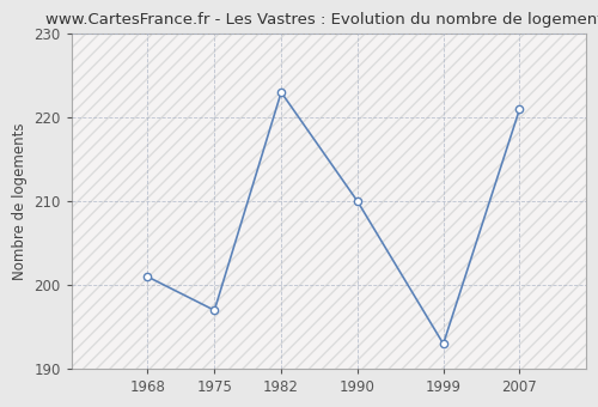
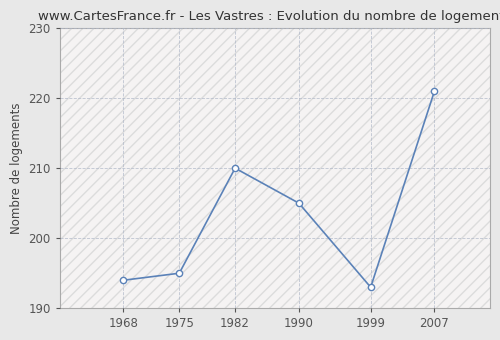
1968: 201 -> 194
1975: 197 -> 195
1982: 223 -> 210
1990: 210 -> 205
